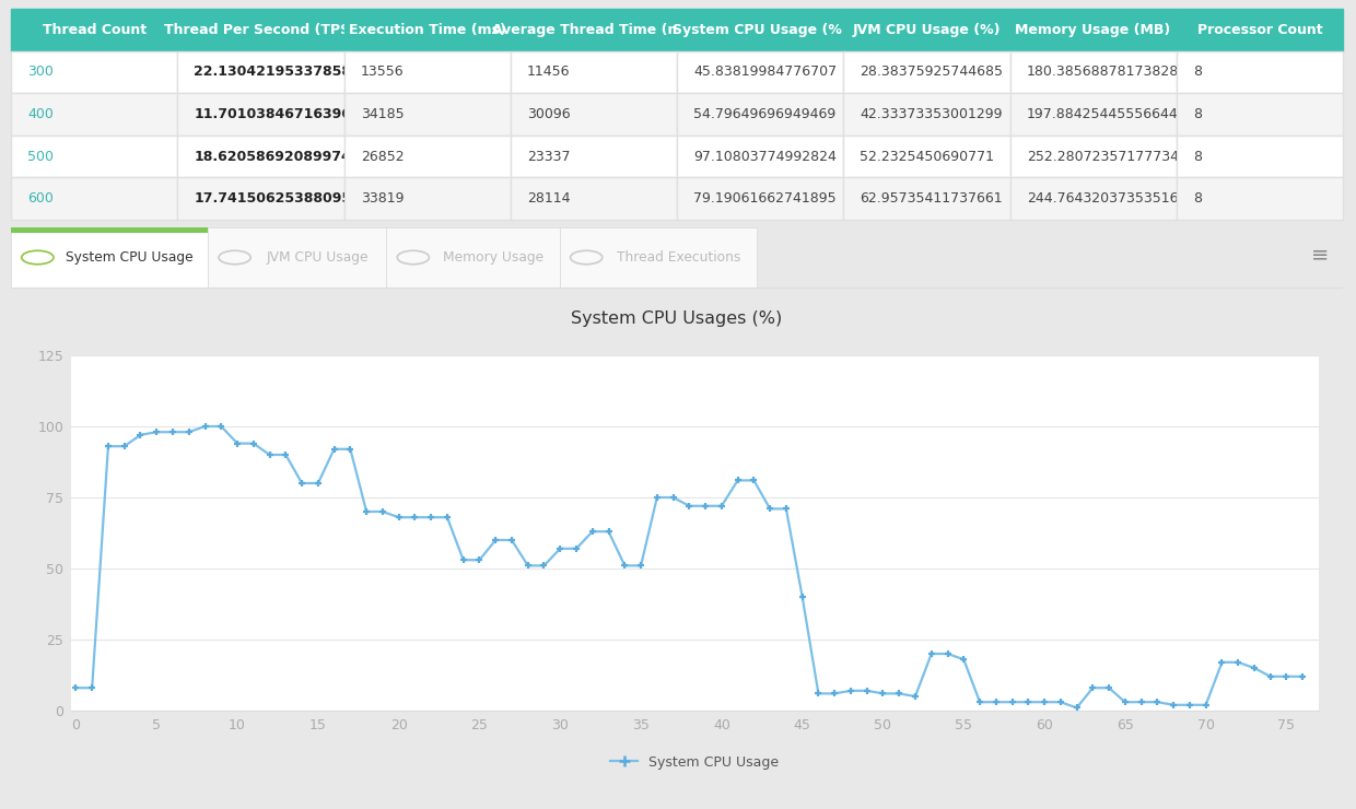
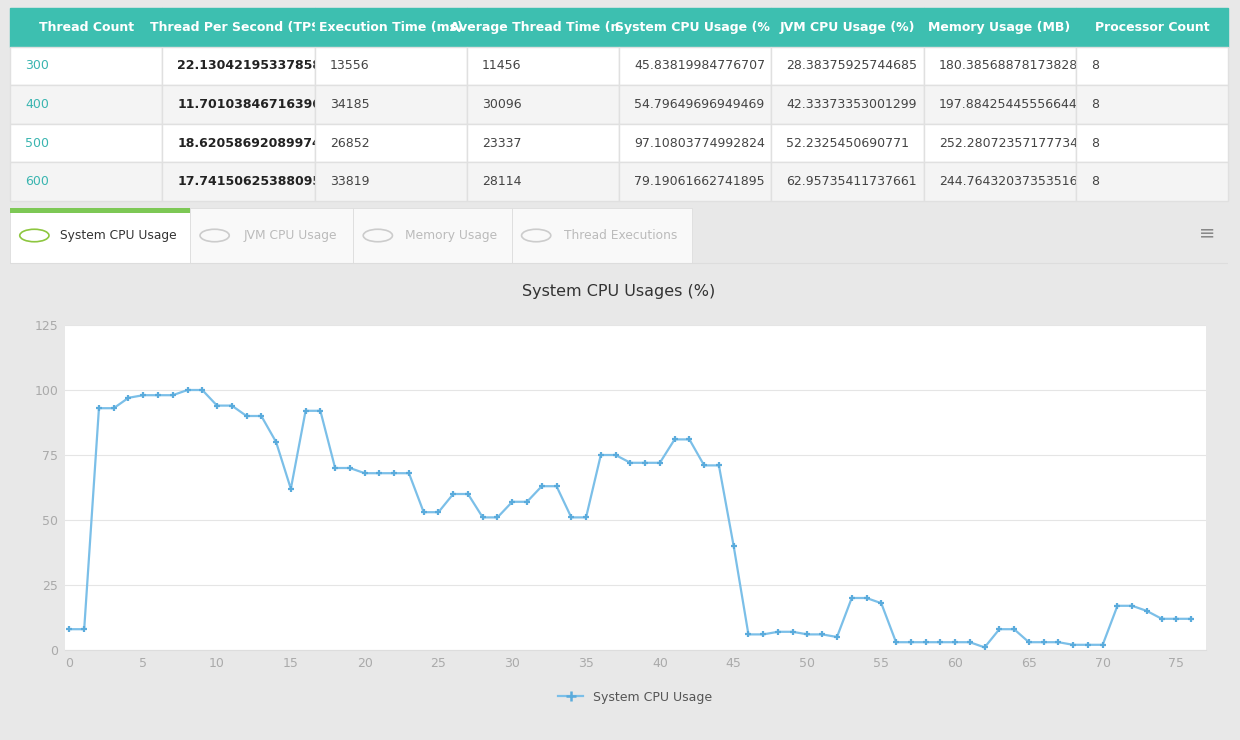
15: 80 -> 62
